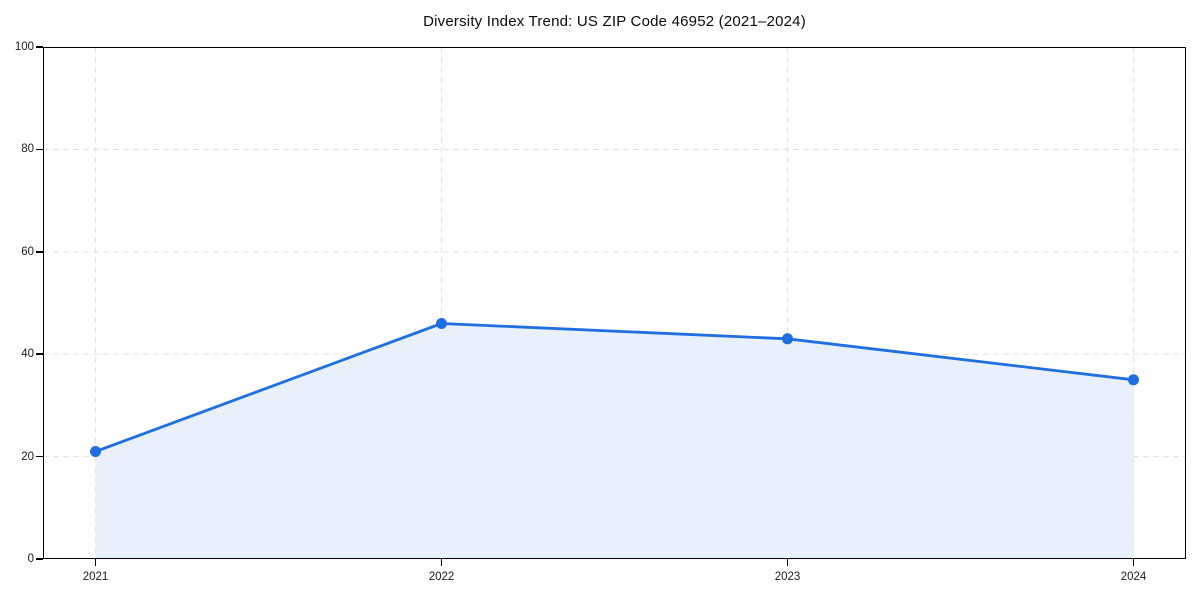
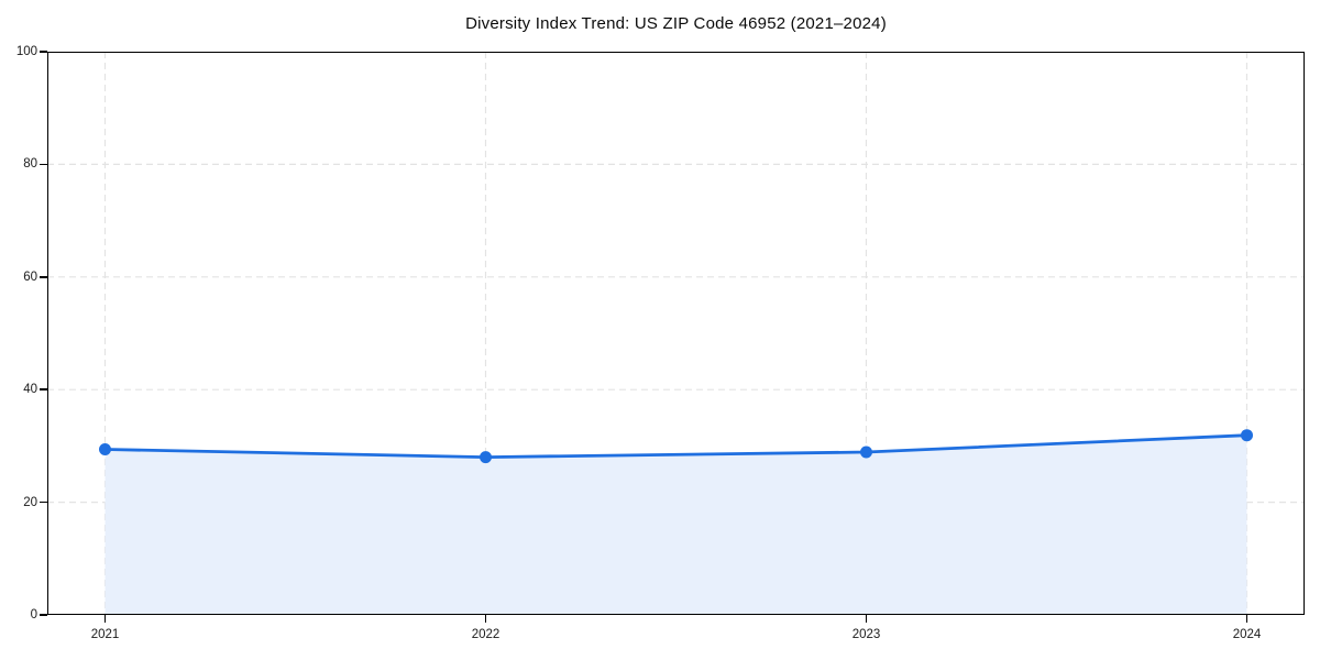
2021: 21 -> 29
2022: 46 -> 28
2023: 43 -> 29
2024: 35 -> 32
